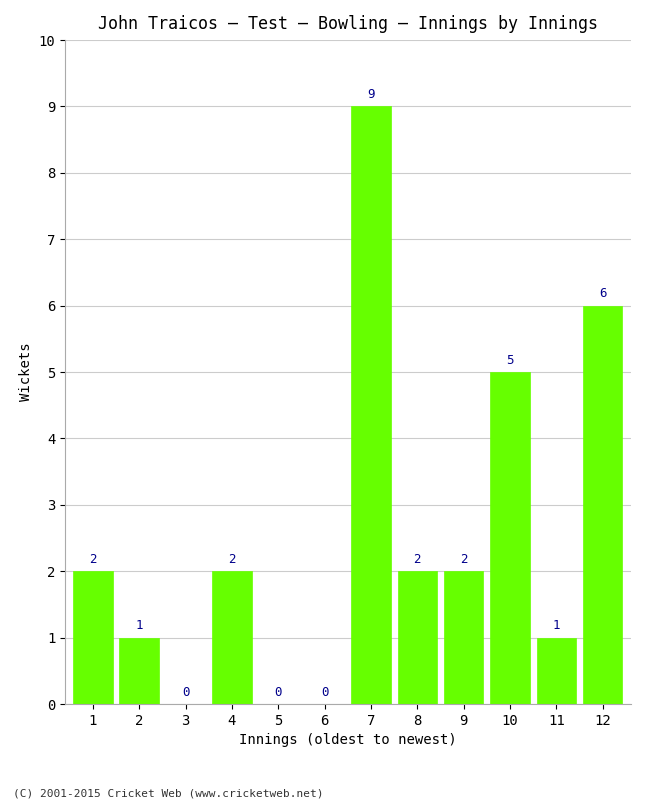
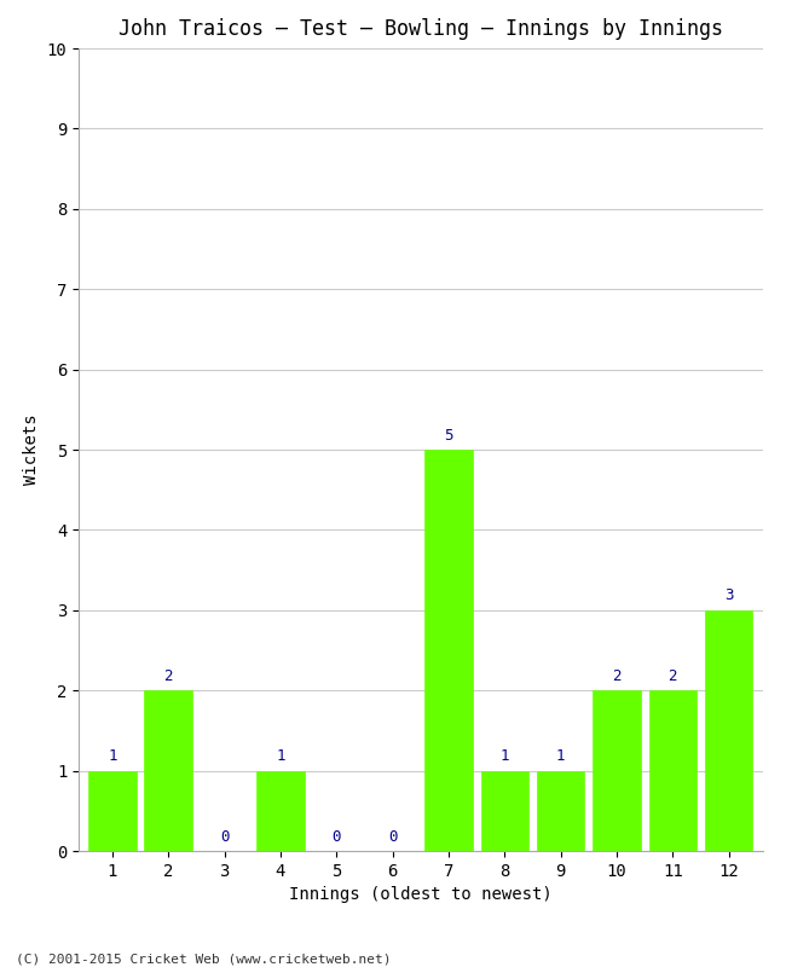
1: 2 -> 1
2: 1 -> 2
4: 2 -> 1
7: 9 -> 5
8: 2 -> 1
9: 2 -> 1
10: 5 -> 2
11: 1 -> 2
12: 6 -> 3
